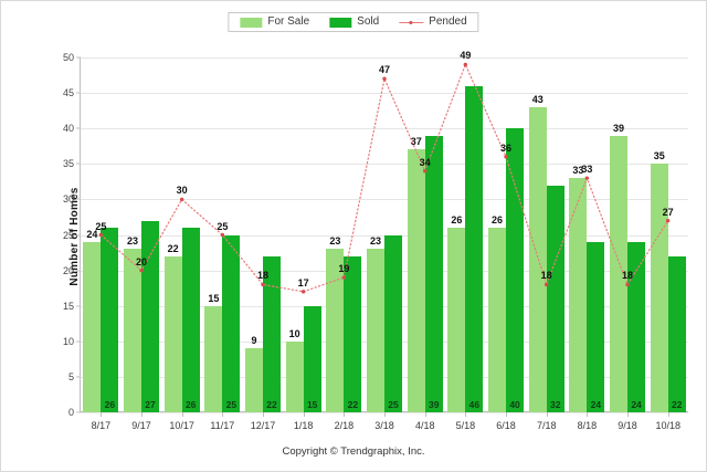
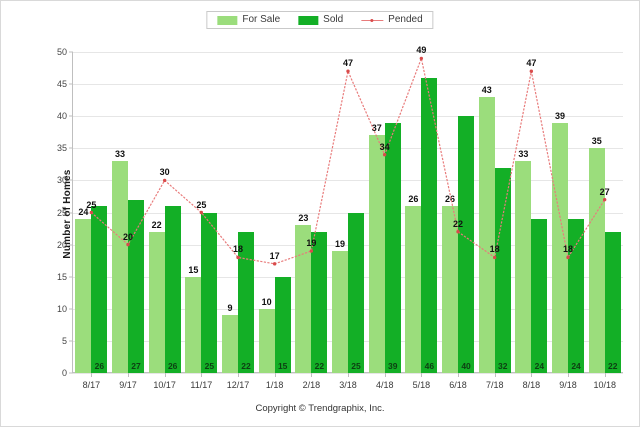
For Sale/9/17: 23 -> 33
For Sale/3/18: 23 -> 19
Pended/6/18: 36 -> 22
Pended/8/18: 33 -> 47
